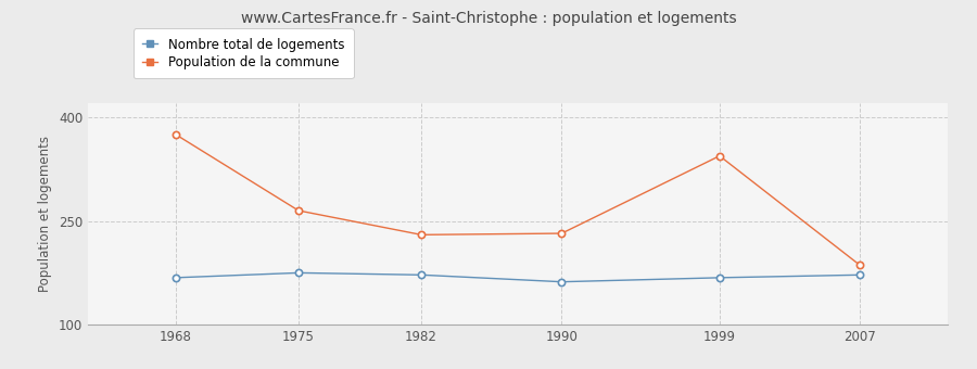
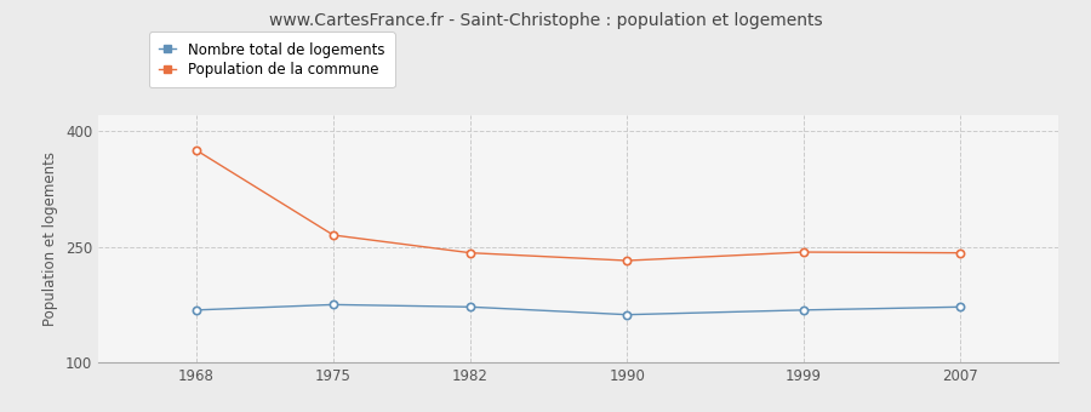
Population de la commune/1982: 230 -> 242
Population de la commune/1999: 344 -> 243
Population de la commune/2007: 186 -> 242
